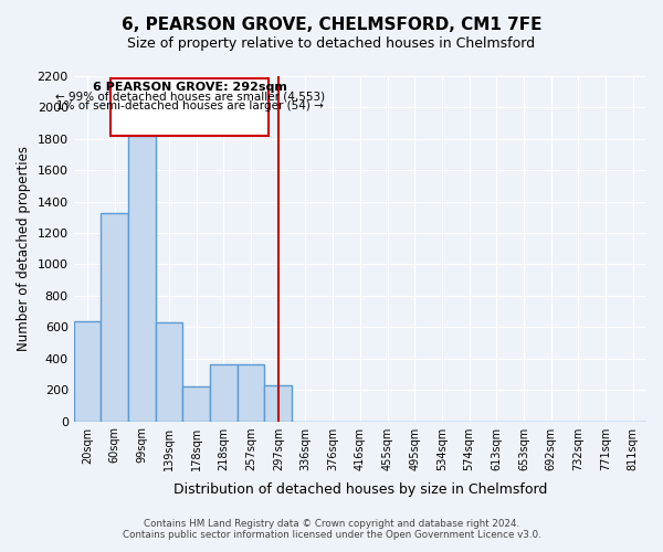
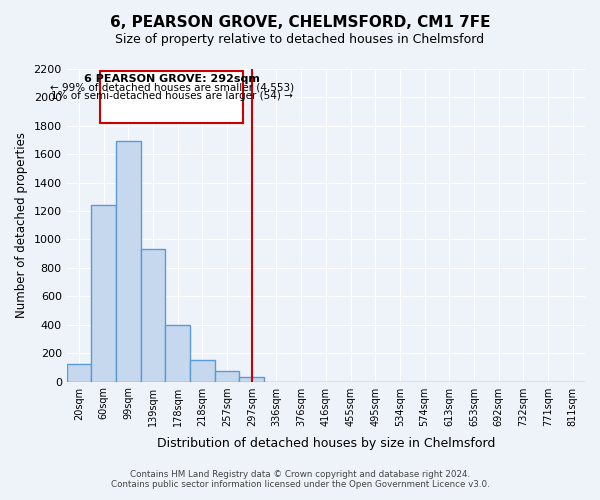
20sqm: 640 -> 120
60sqm: 1330 -> 1240
99sqm: 1820 -> 1690
139sqm: 630 -> 930
178sqm: 220 -> 400
218sqm: 360 -> 150
257sqm: 360 -> 80
297sqm: 230 -> 40
